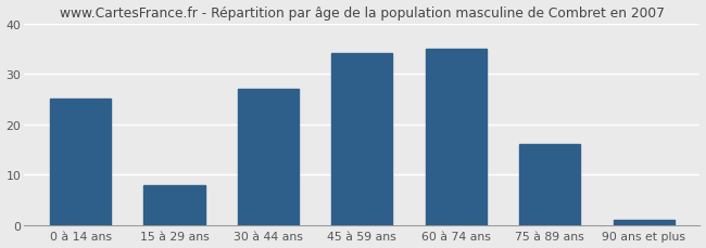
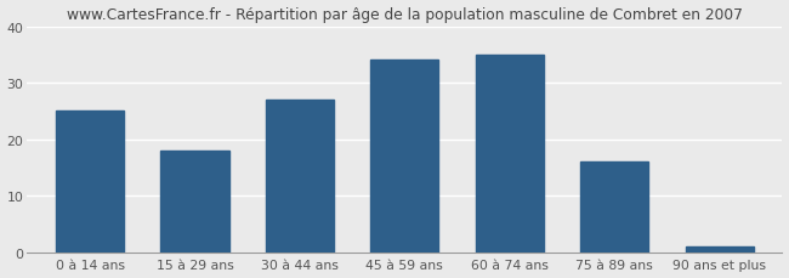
15 à 29 ans: 8 -> 18
